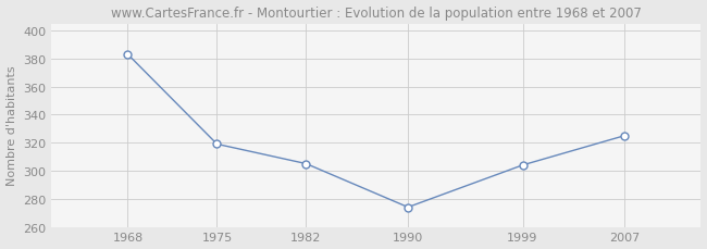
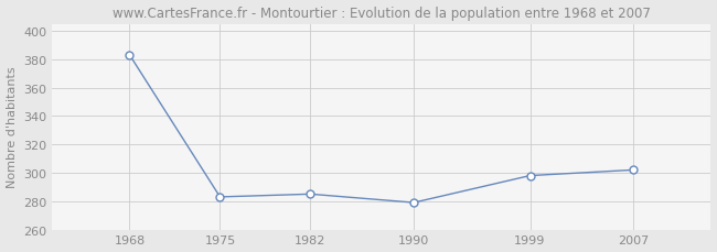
1975: 319 -> 283
1982: 305 -> 285
1990: 274 -> 279
1999: 304 -> 298
2007: 325 -> 302
